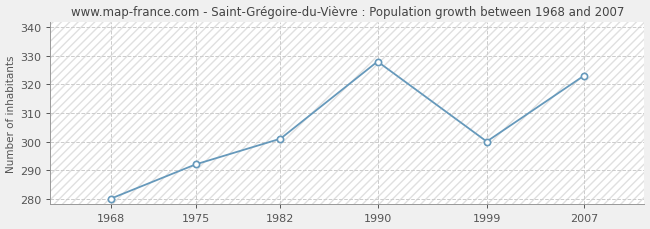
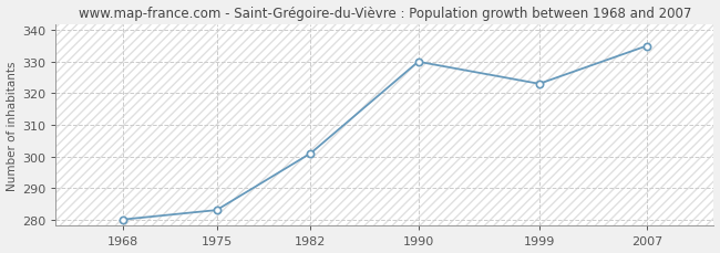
1975: 292 -> 283
1990: 328 -> 330
1999: 300 -> 323
2007: 323 -> 335
